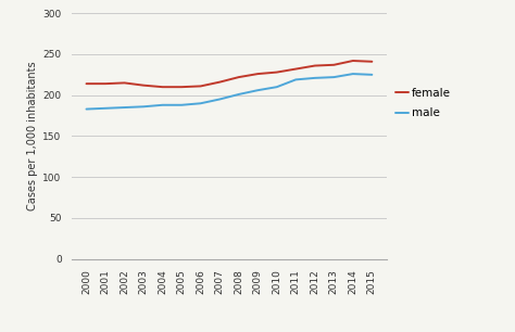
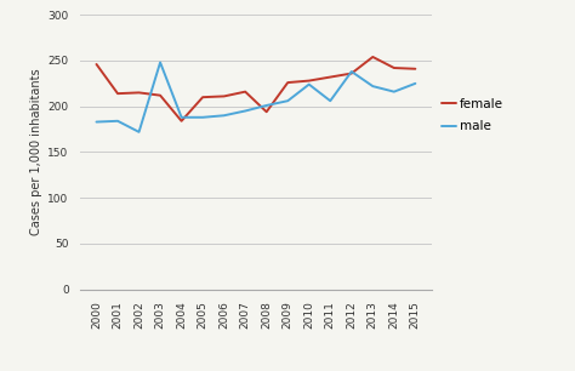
female/2000: 214 -> 246
male/2002: 185 -> 172
male/2003: 186 -> 248
female/2004: 210 -> 184
female/2008: 222 -> 194
male/2010: 210 -> 224
male/2011: 219 -> 206
male/2012: 221 -> 238
female/2013: 237 -> 254
male/2014: 226 -> 216
